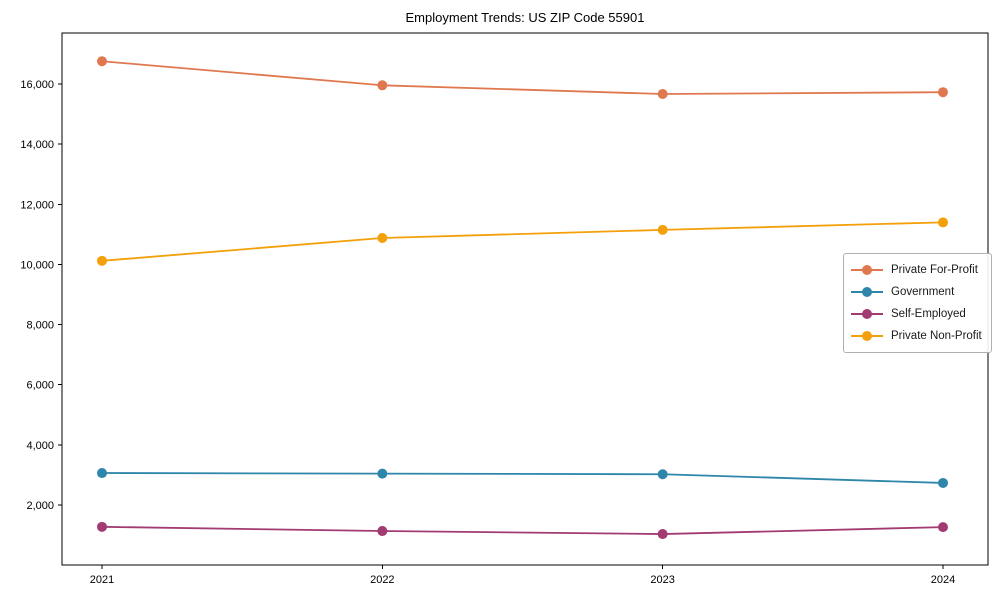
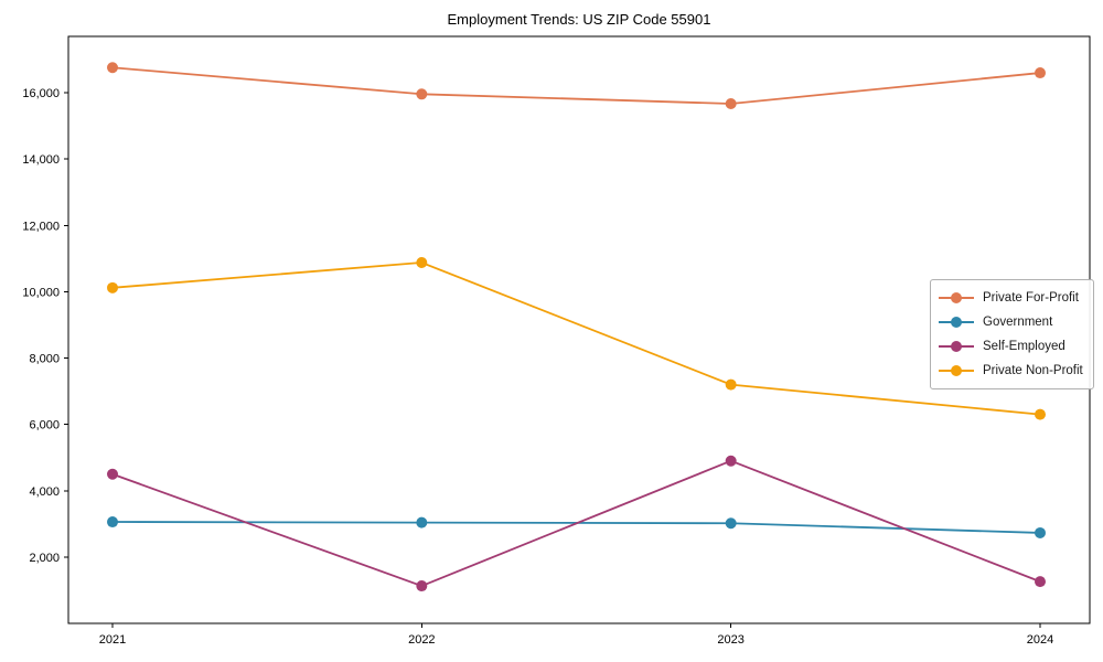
Self-Employed/2021: 1300 -> 4500
Self-Employed/2023: 1000 -> 4900
Private Non-Profit/2023: 11200 -> 7200
Private For-Profit/2024: 15700 -> 16600
Private Non-Profit/2024: 11400 -> 6300
